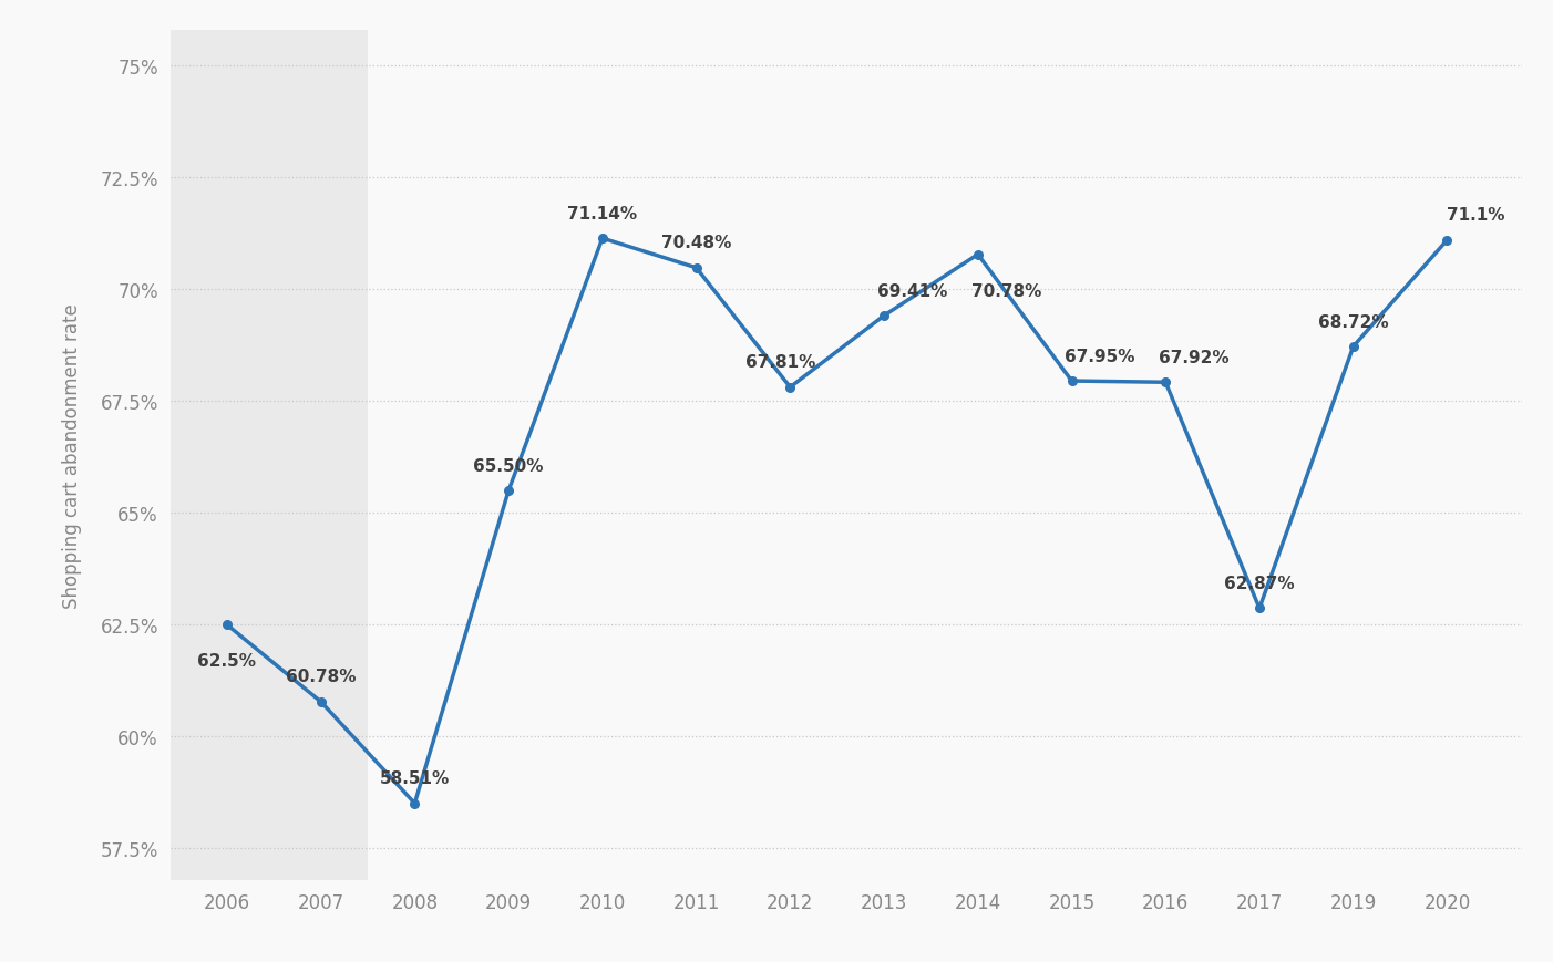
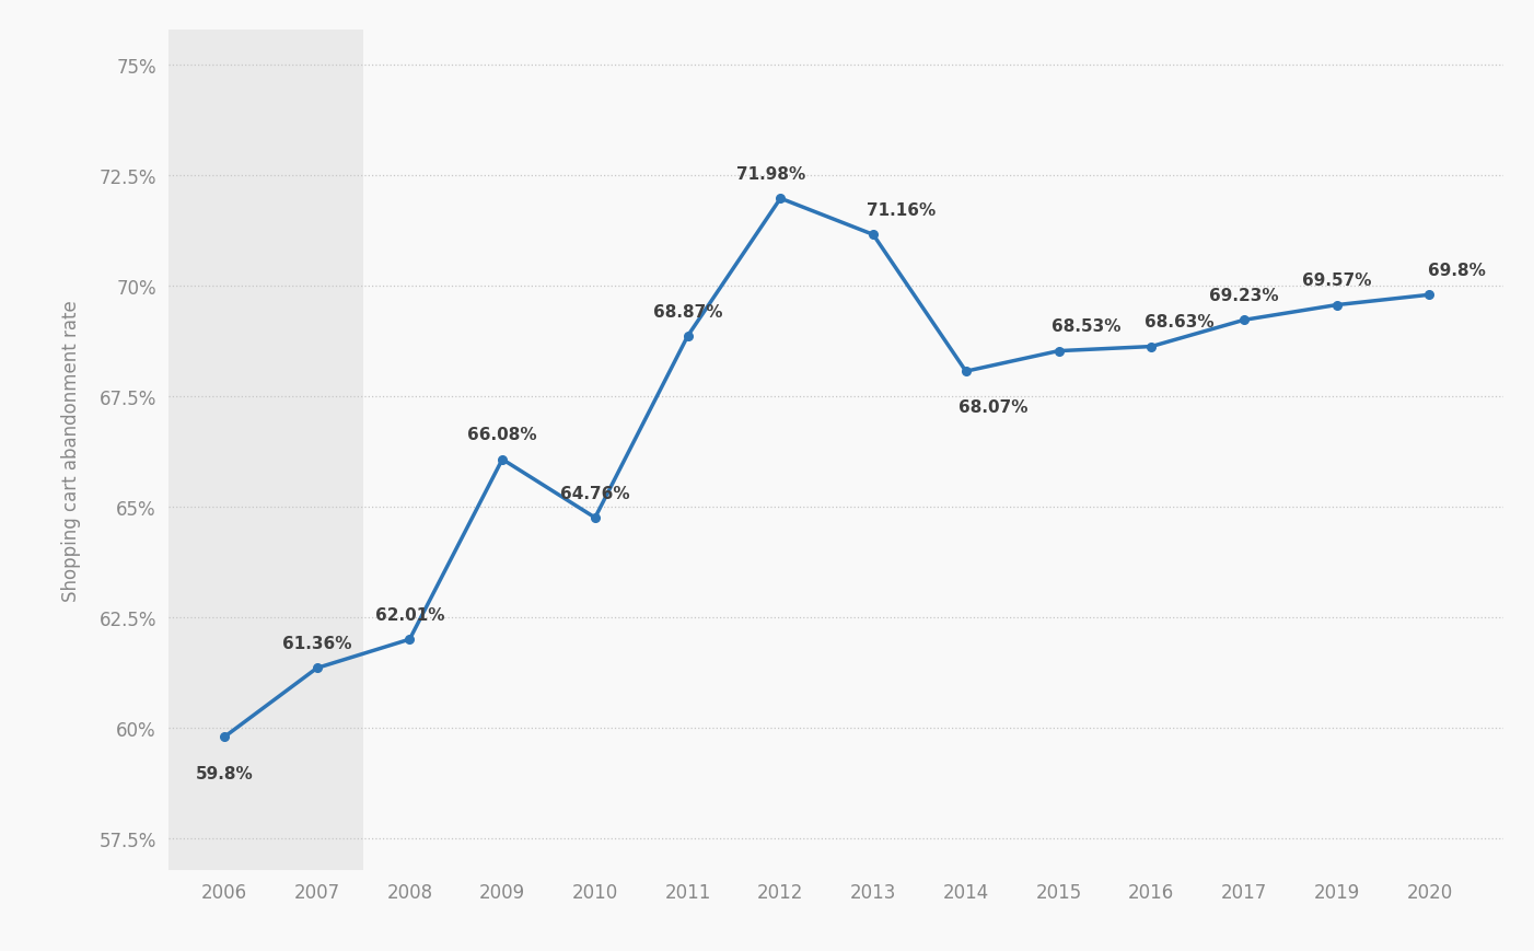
2006: 62.5% -> 59.8%
2007: 60.78% -> 61.36%
2008: 58.51% -> 62.01%
2009: 65.50% -> 66.08%
2010: 71.14% -> 64.76%
2011: 70.48% -> 68.87%
2012: 67.81% -> 71.98%
2013: 69.41% -> 71.16%
2014: 70.78% -> 68.07%
2015: 67.95% -> 68.53%
2016: 67.92% -> 68.63%
2017: 62.87% -> 69.23%
2019: 68.72% -> 69.57%
2020: 71.1% -> 69.8%
